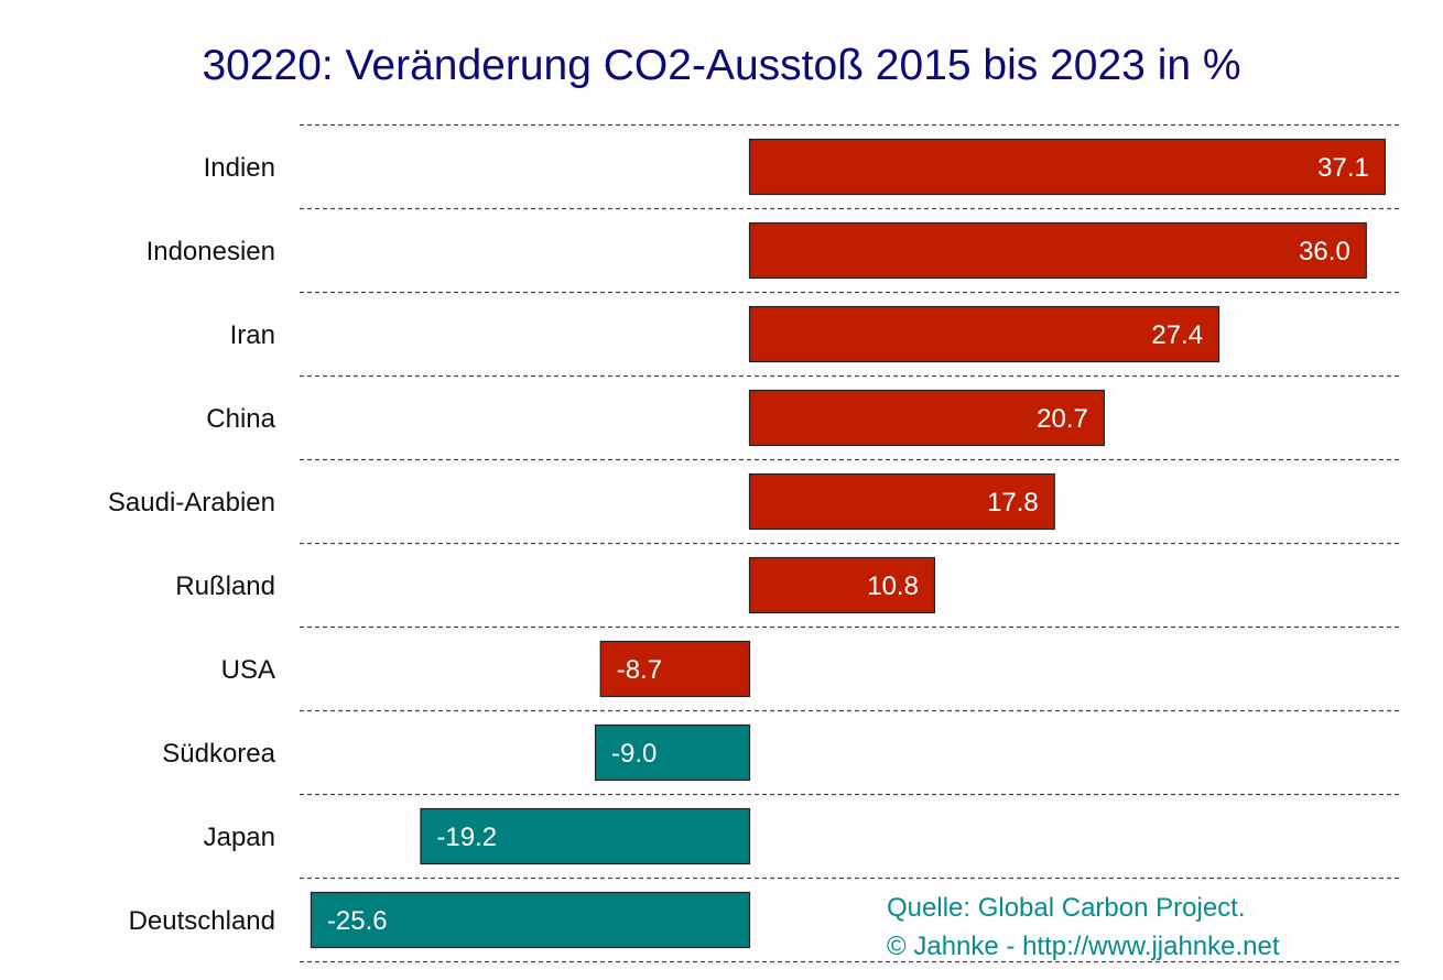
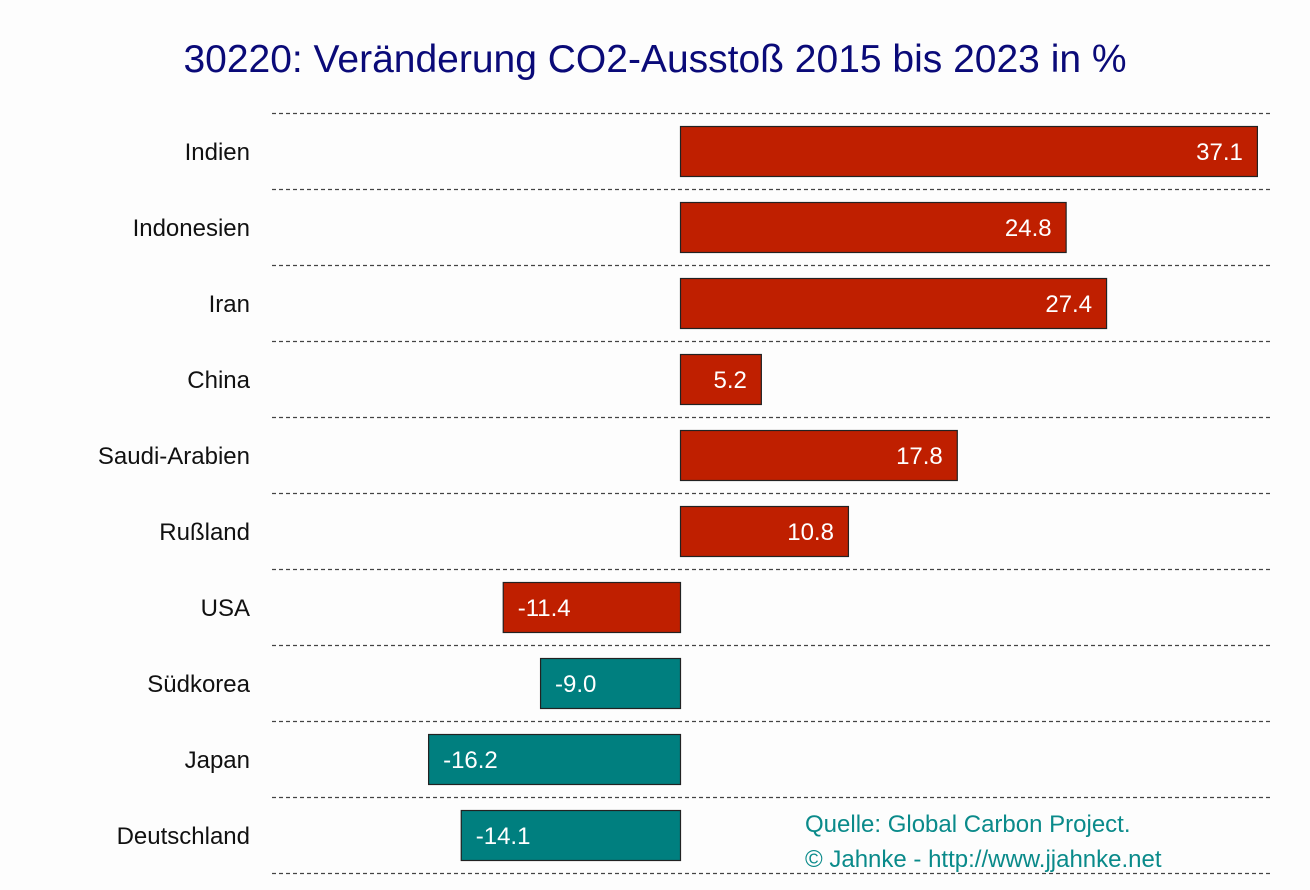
Indonesien: 36.0 -> 24.8
China: 20.7 -> 5.2
USA: -8.7 -> -11.4
Japan: -19.2 -> -16.2
Deutschland: -25.6 -> -14.1
